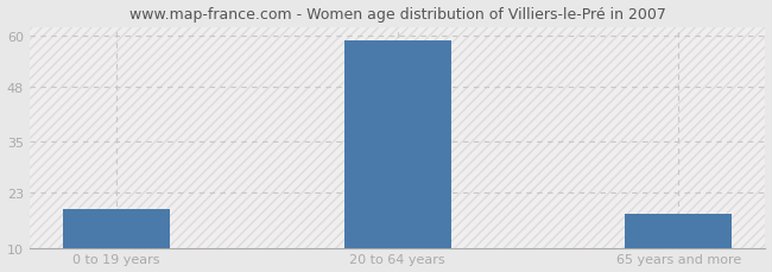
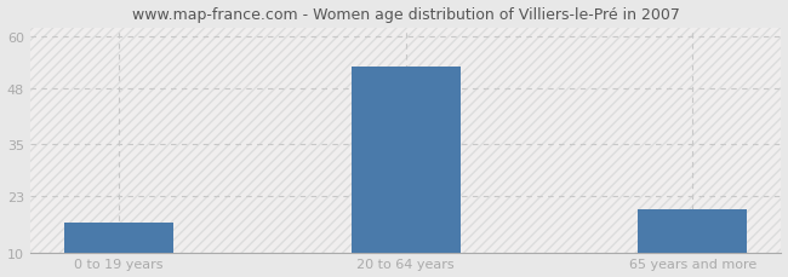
0 to 19 years: 19 -> 17
20 to 64 years: 59 -> 53
65 years and more: 18 -> 20
